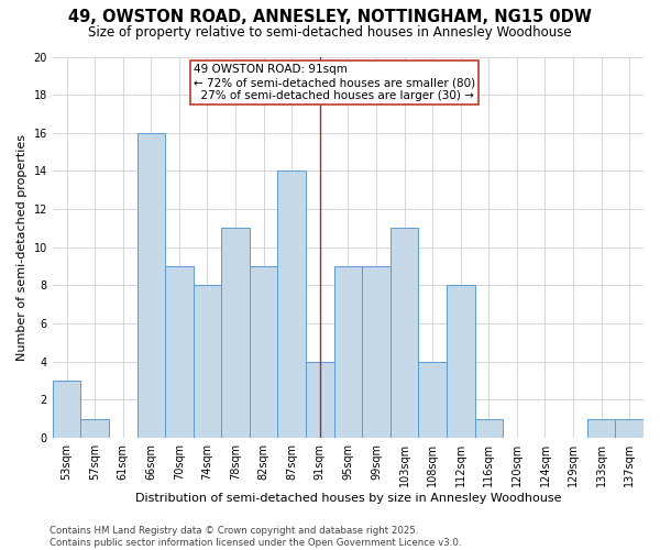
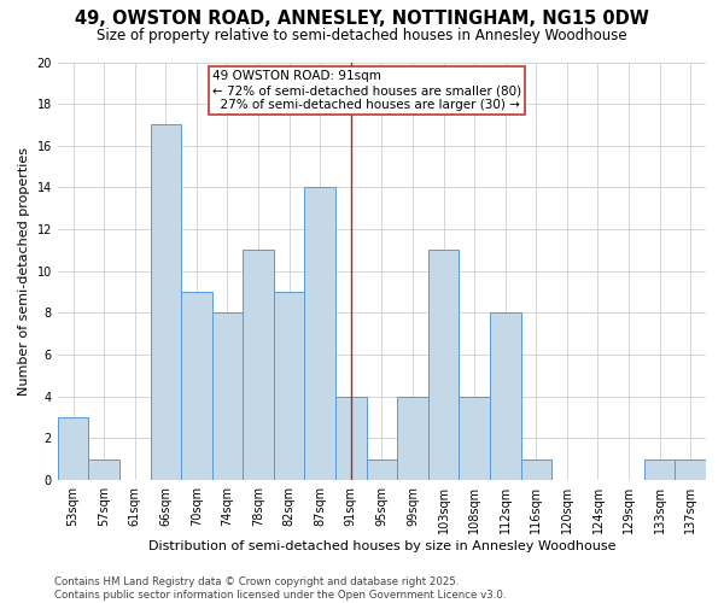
66sqm: 16 -> 17
95sqm: 9 -> 1
99sqm: 9 -> 4
